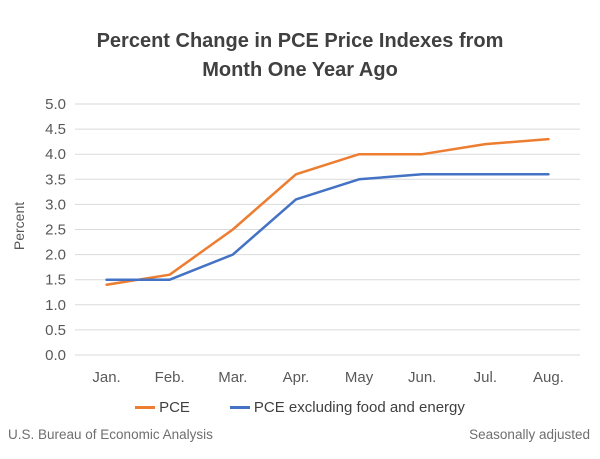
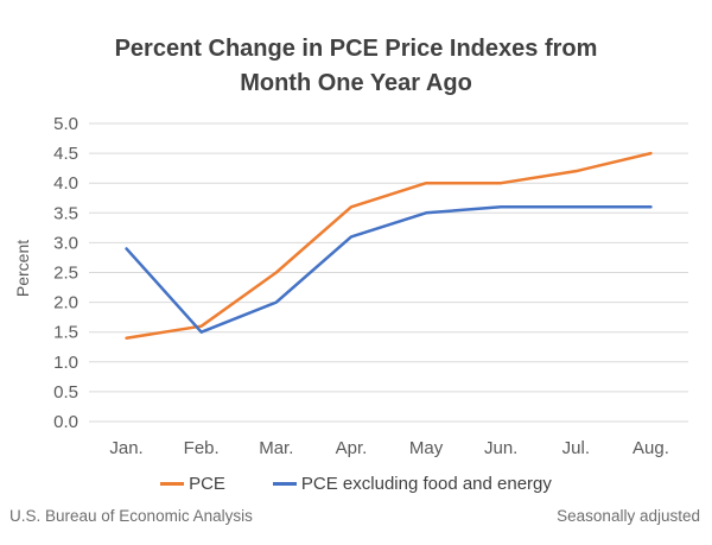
PCE excluding food and energy/Jan.: 1.5 -> 2.9
PCE/Aug.: 4.3 -> 4.5
